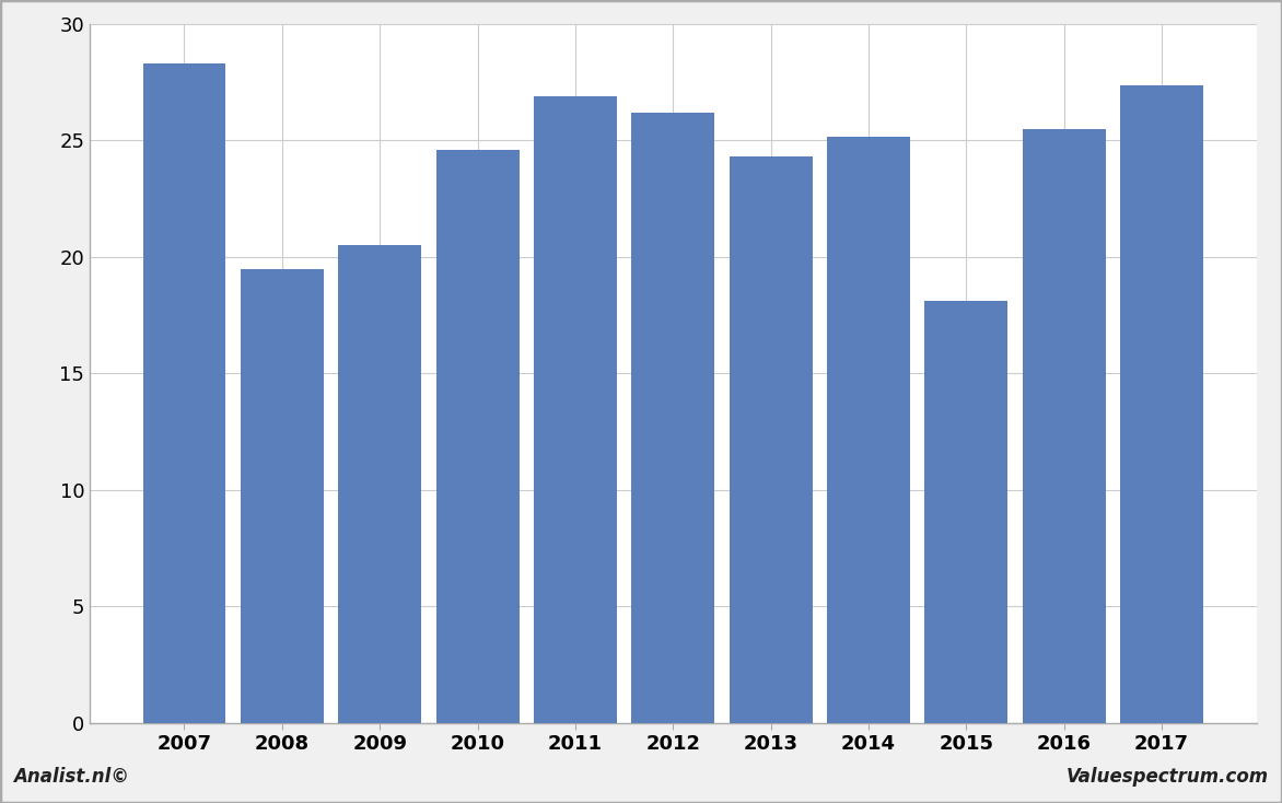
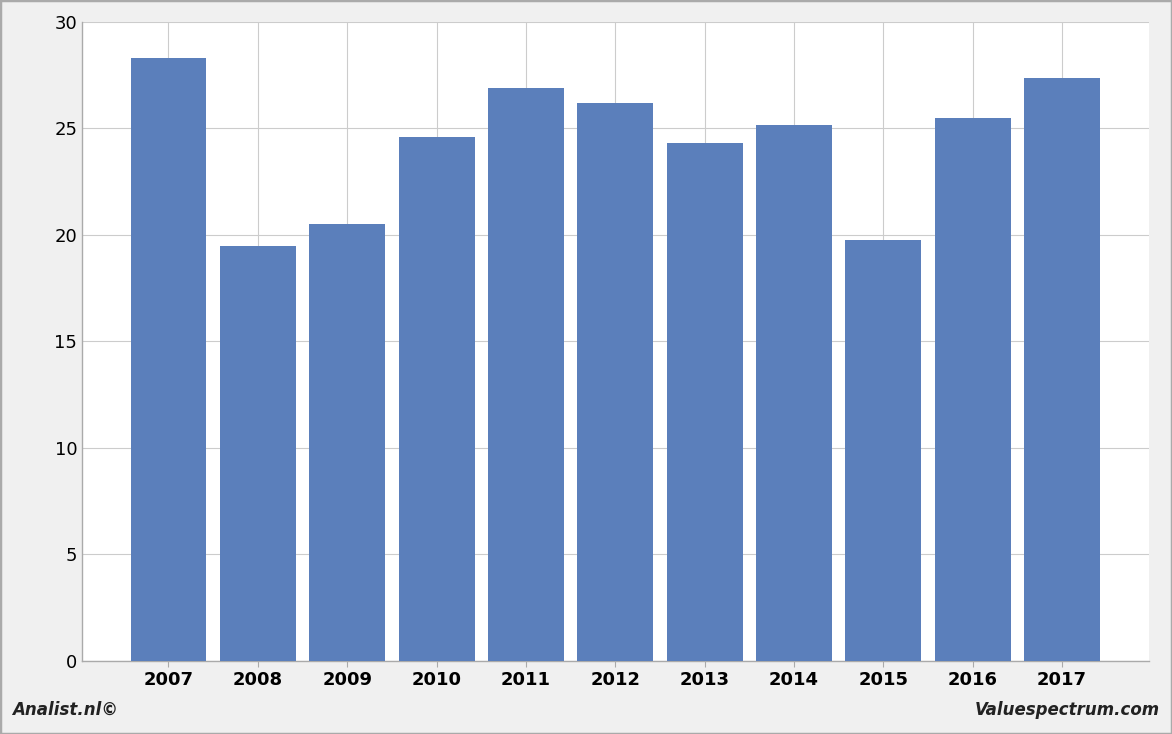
2015: 18.10 -> 19.75
